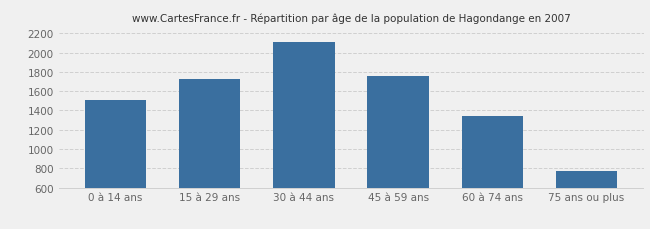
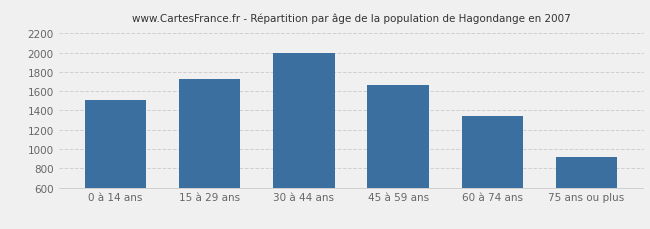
30 à 44 ans: 2110 -> 2000
45 à 59 ans: 1760 -> 1660
75 ans ou plus: 780 -> 920
